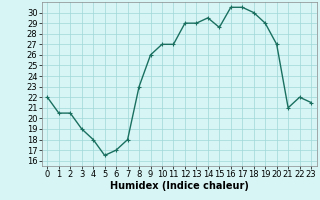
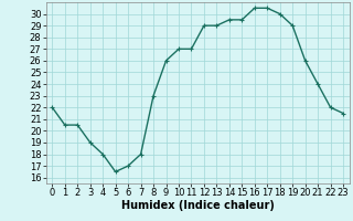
15: 28.6 -> 29.5
20: 27.0 -> 26.0
21: 21.0 -> 24.0
